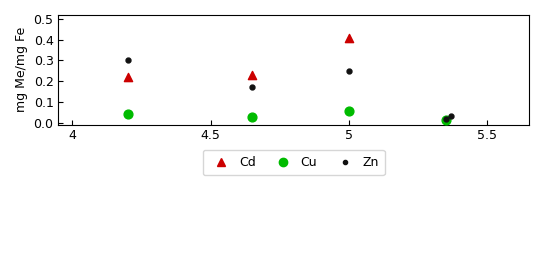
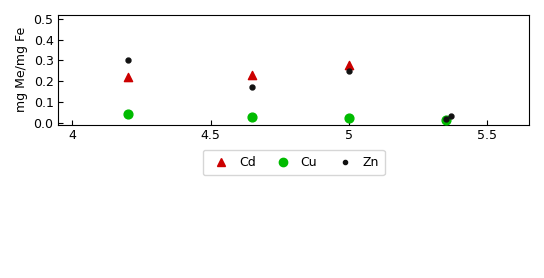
Cd/5: 0.41 -> 0.28
Cu/5: 0.055 -> 0.020
